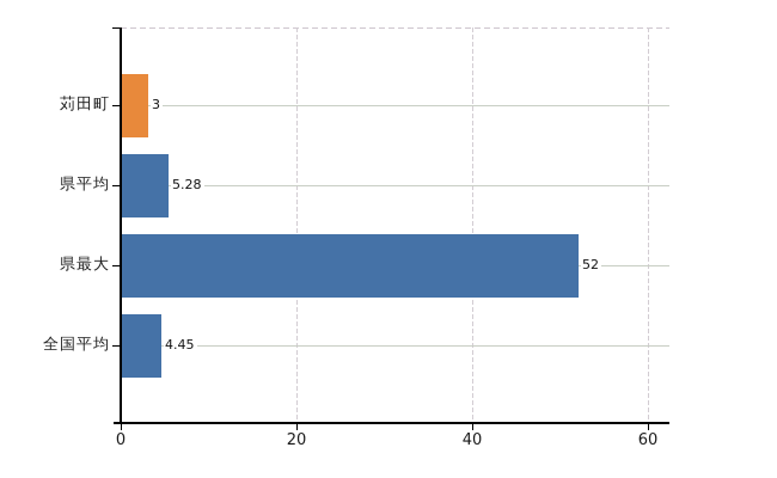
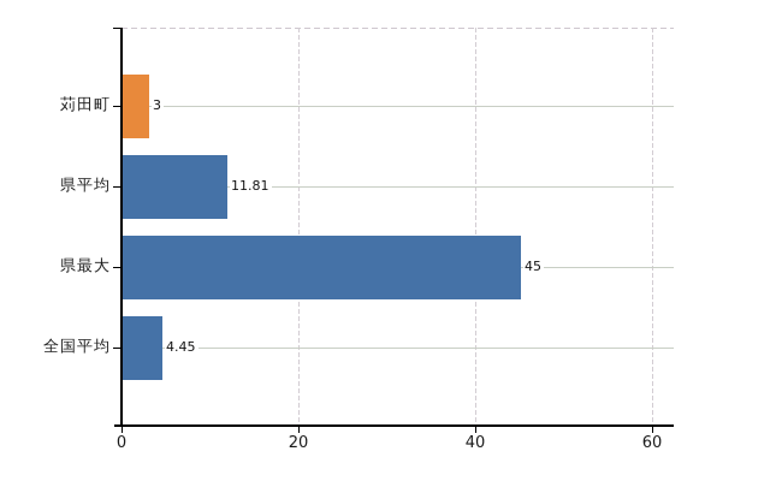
県平均: 5.28 -> 11.81
県最大: 52 -> 45
